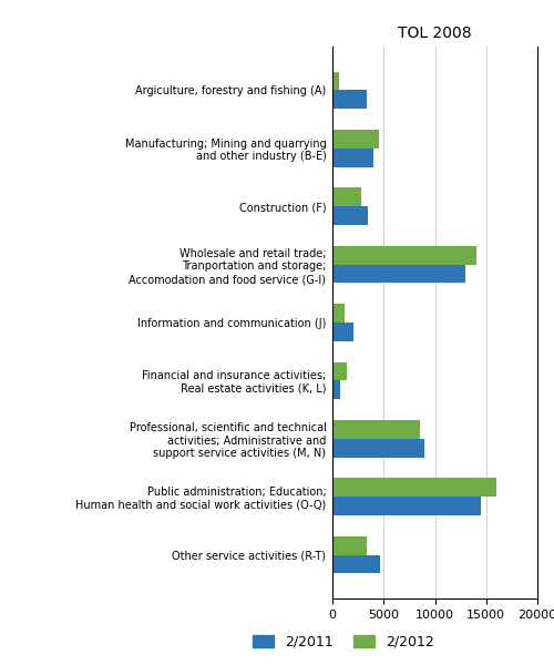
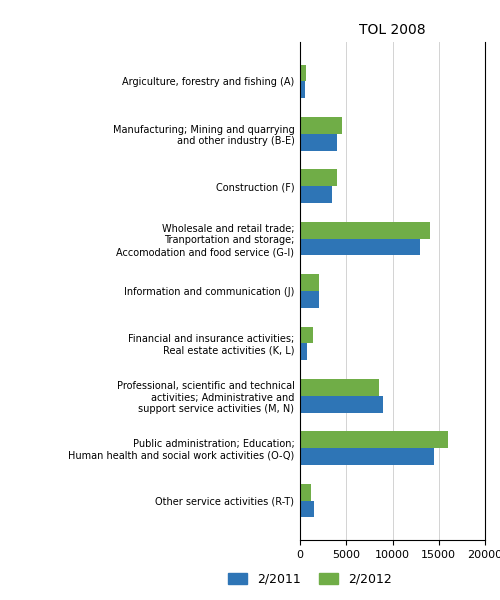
2/2011/Argiculture, forestry and fishing (A): 3400 -> 500
2/2012/Construction (F): 2800 -> 4000
2/2012/Information and communication (J): 1200 -> 2000
2/2012/Other service activities (R-T): 3400 -> 1200
2/2011/Other service activities (R-T): 4600 -> 1500
